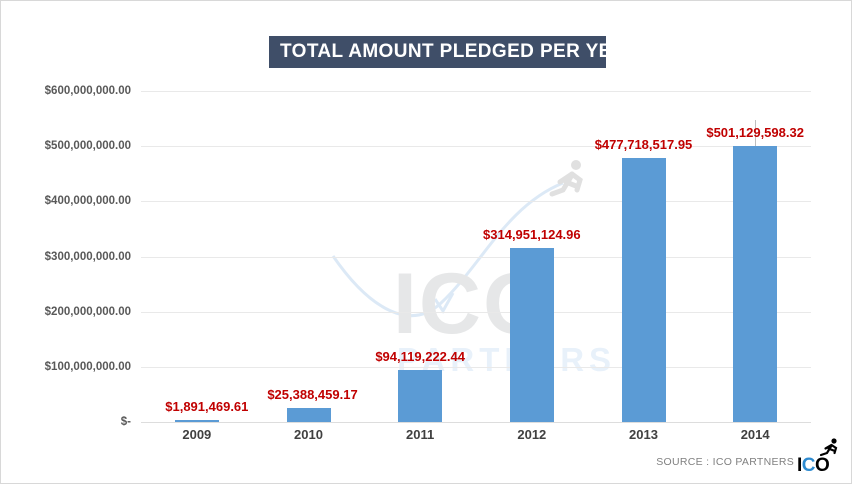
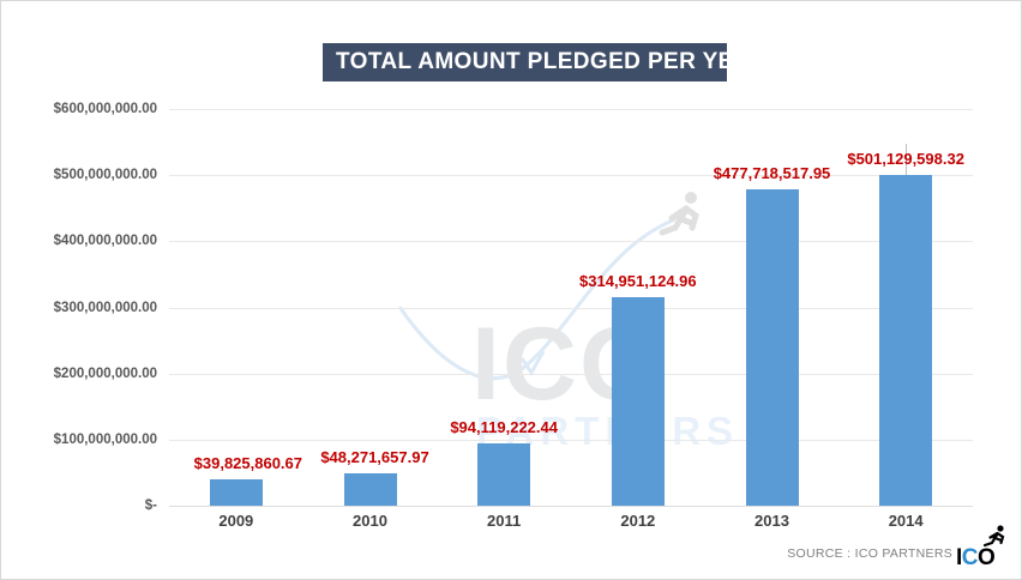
2009: $1,891,469.61 -> $39,825,860.67
2010: $25,388,459.17 -> $48,271,657.97
